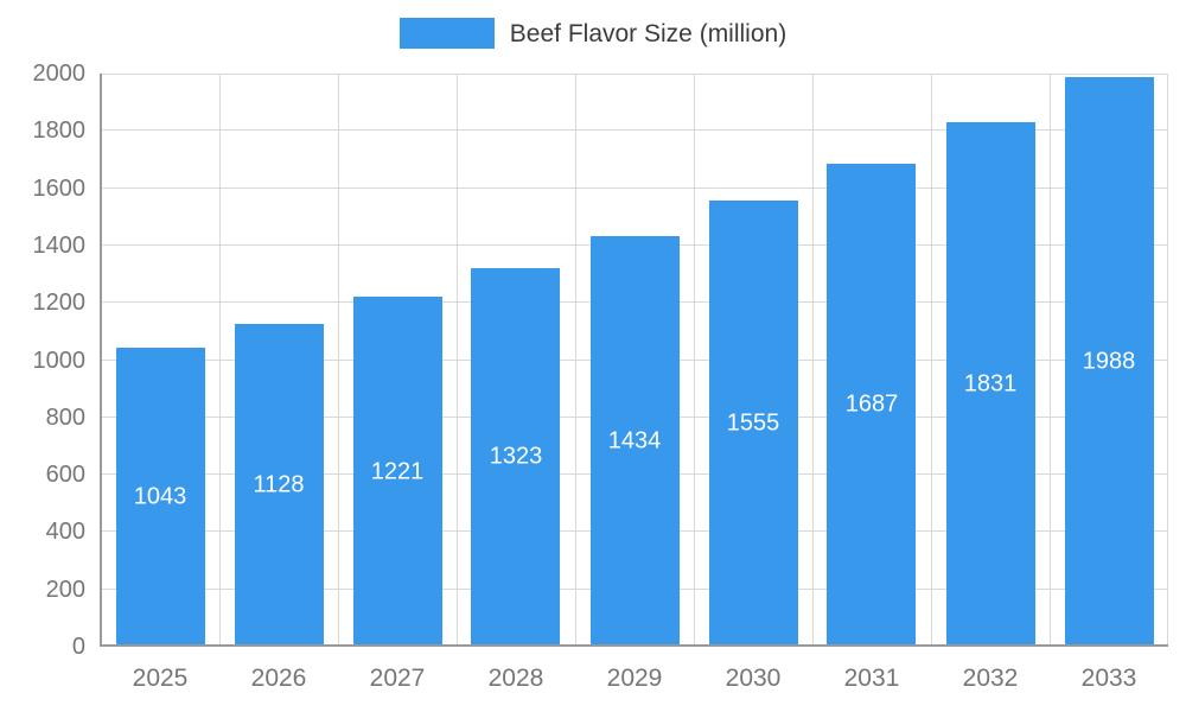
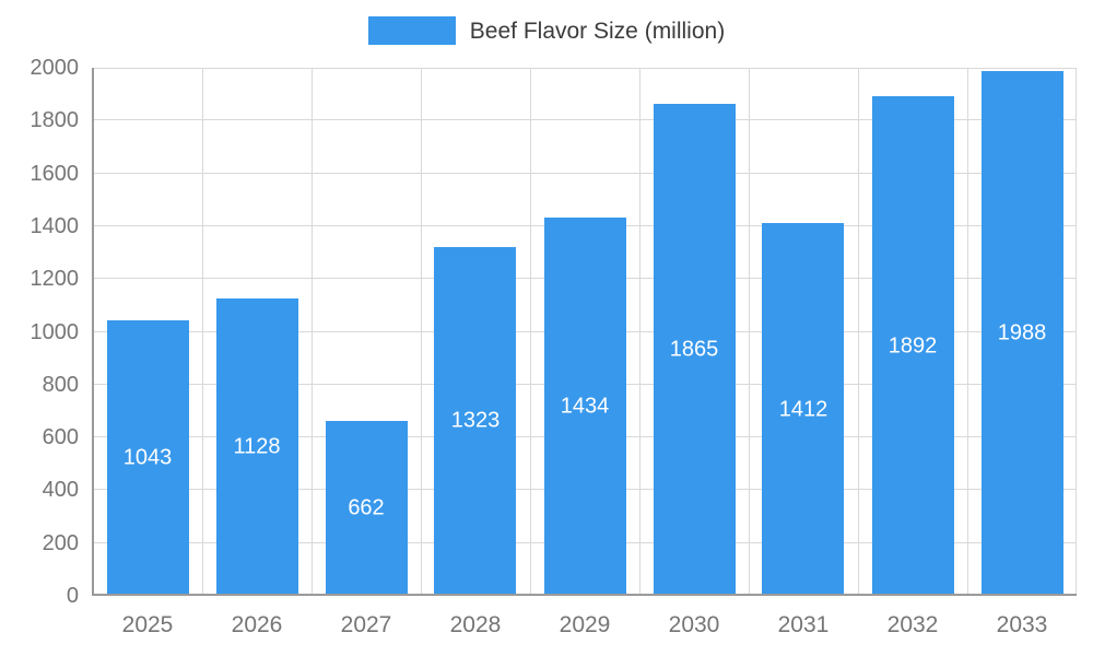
2027: 1221 -> 662
2030: 1555 -> 1865
2031: 1687 -> 1412
2032: 1831 -> 1892
